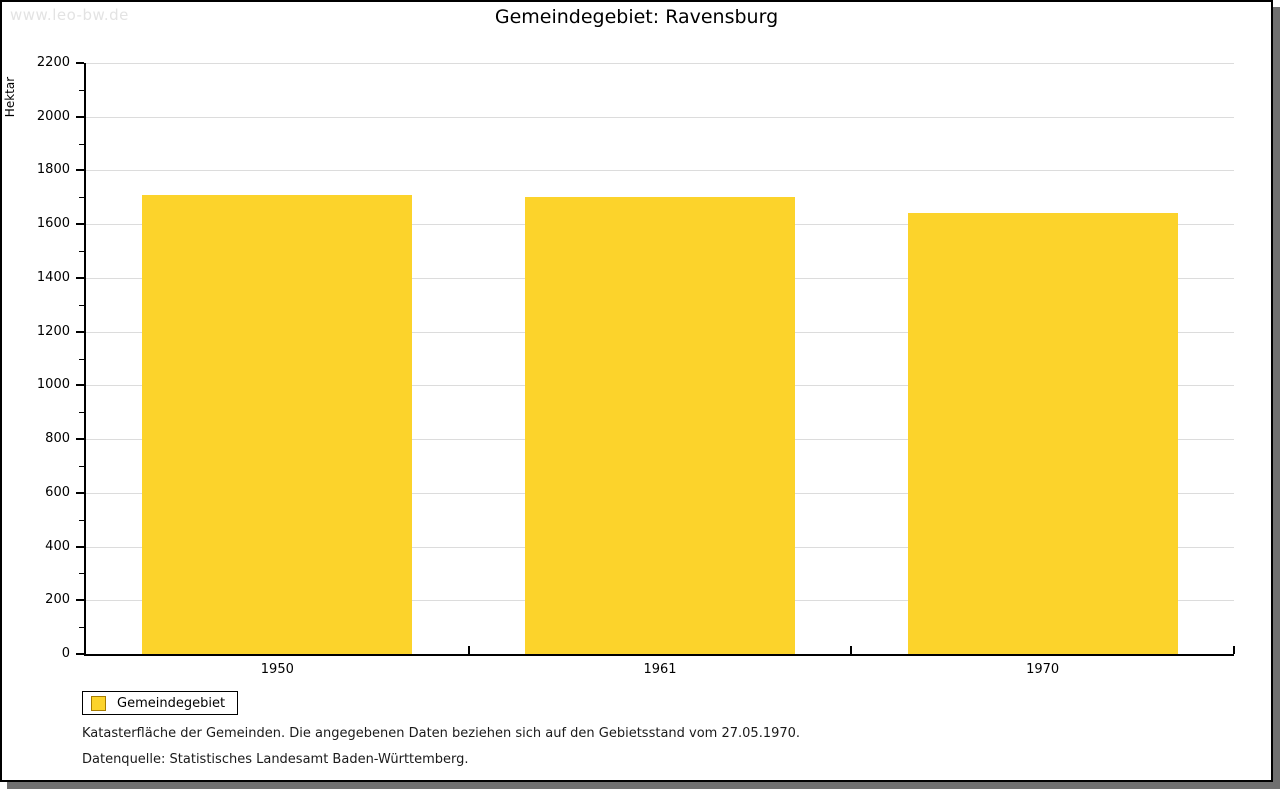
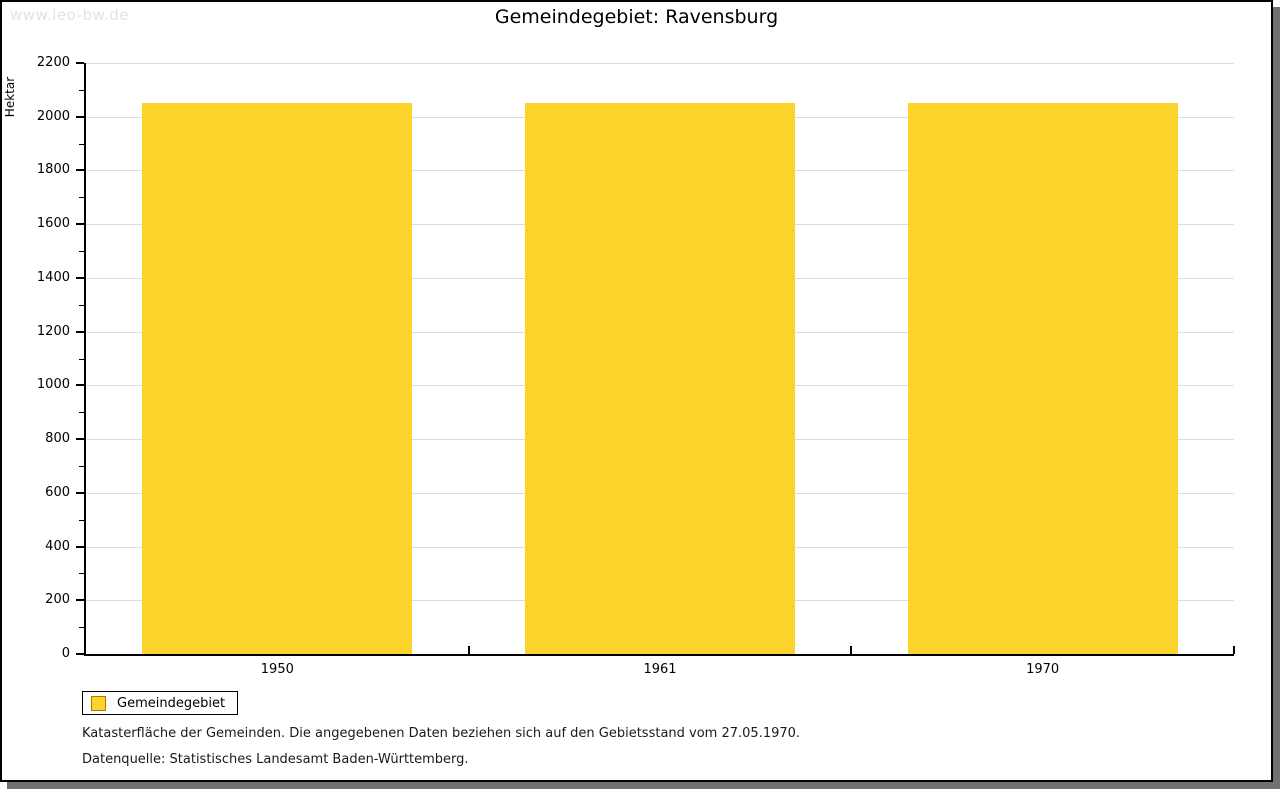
1950: 1710 -> 2050
1961: 1700 -> 2050
1970: 1640 -> 2050
